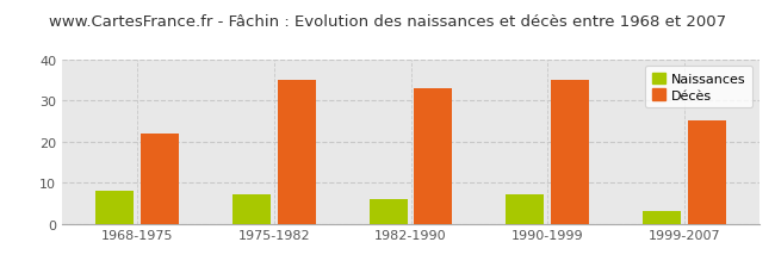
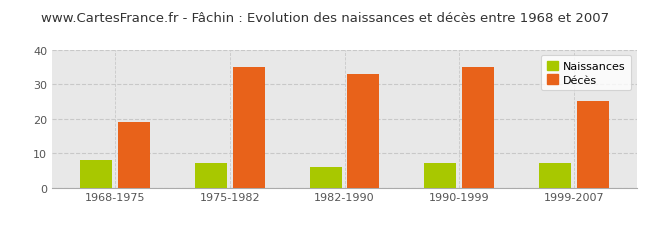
Décès/1968-1975: 22 -> 19
Naissances/1999-2007: 3 -> 7
